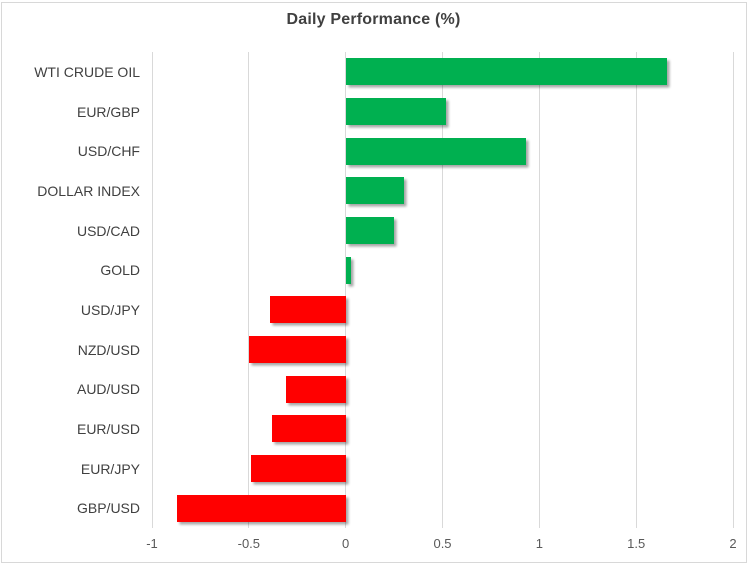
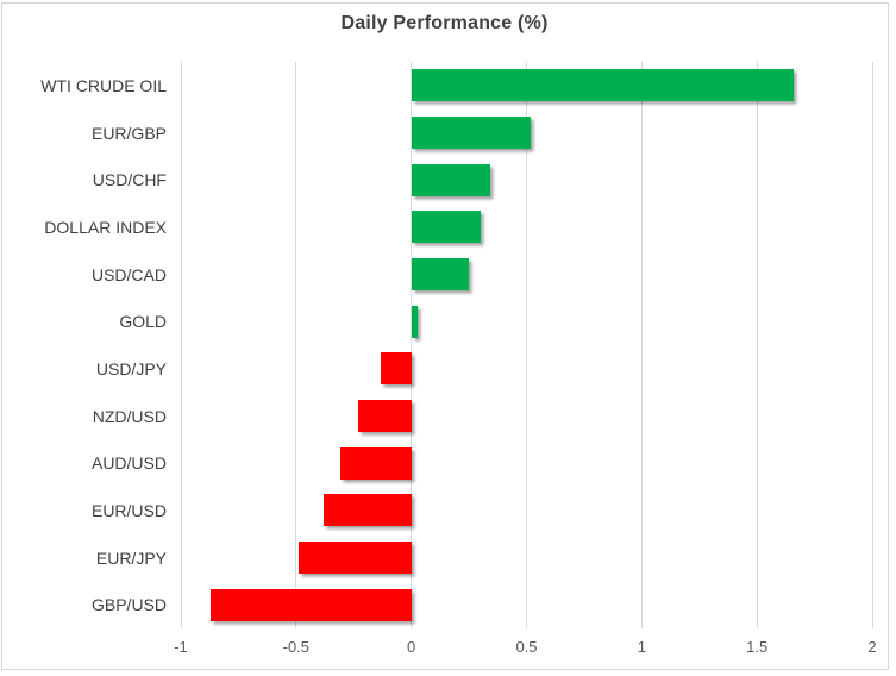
USD/CHF: 0.93 -> 0.34
USD/JPY: -0.39 -> -0.13
NZD/USD: -0.50 -> -0.23
